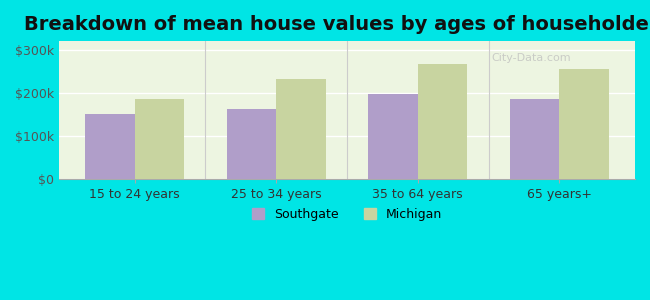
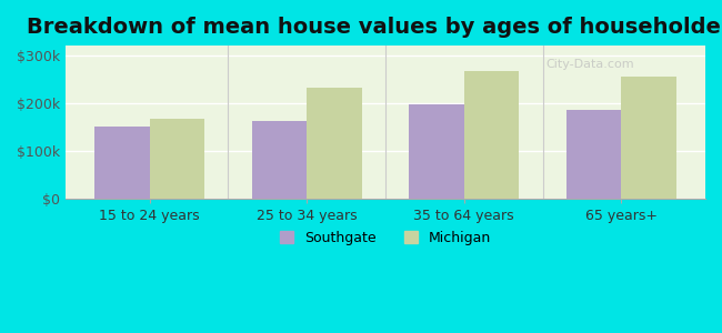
Michigan/15 to 24 years: $185k -> $168k
